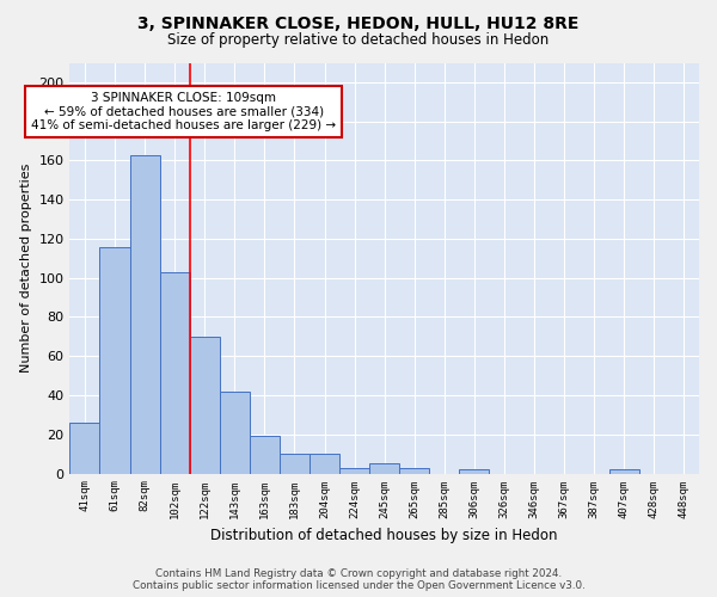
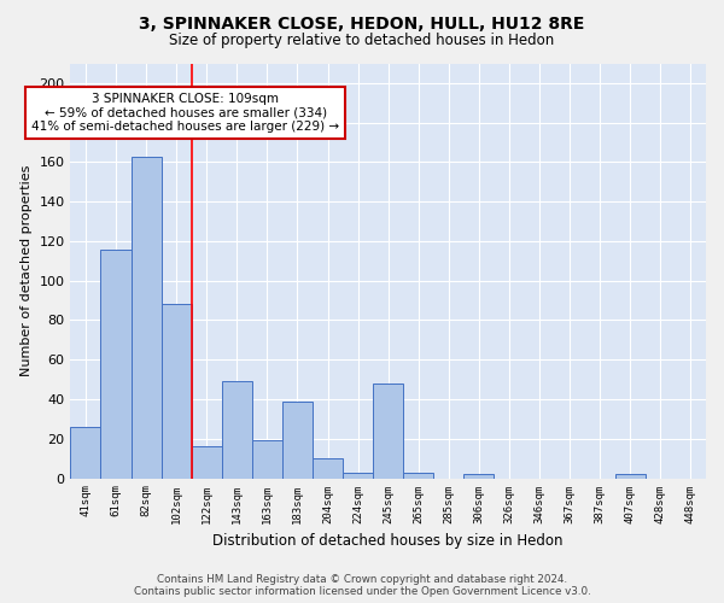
102sqm: 103 -> 88
122sqm: 70 -> 16
143sqm: 42 -> 49
183sqm: 10 -> 39
245sqm: 5 -> 48
